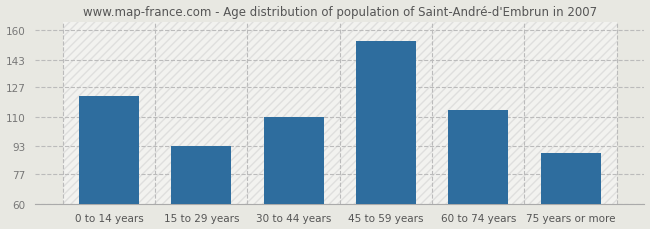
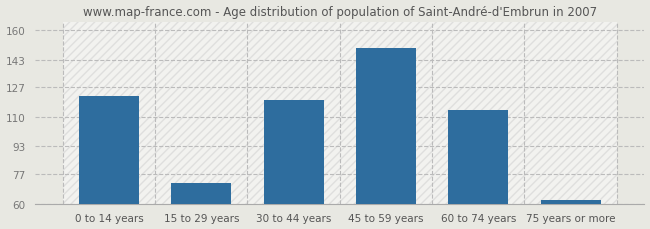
15 to 29 years: 93 -> 72
30 to 44 years: 110 -> 120
45 to 59 years: 154 -> 150
75 years or more: 89 -> 62
